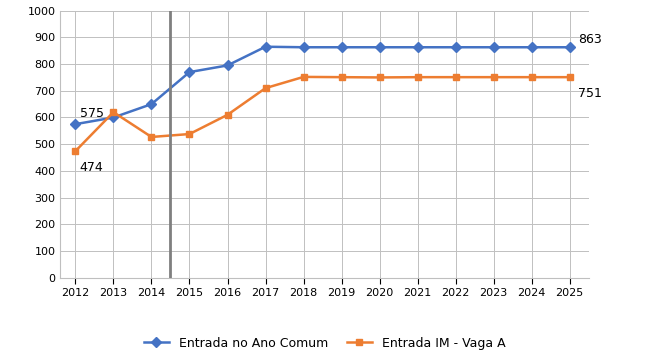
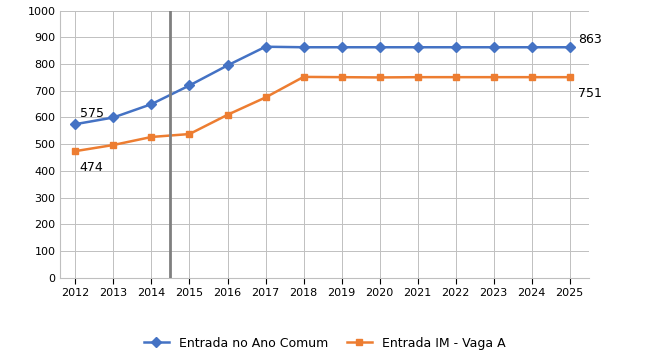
Entrada IM - Vaga A/2013: 620 -> 497
Entrada no Ano Comum/2015: 770 -> 720
Entrada IM - Vaga A/2017: 710 -> 675
